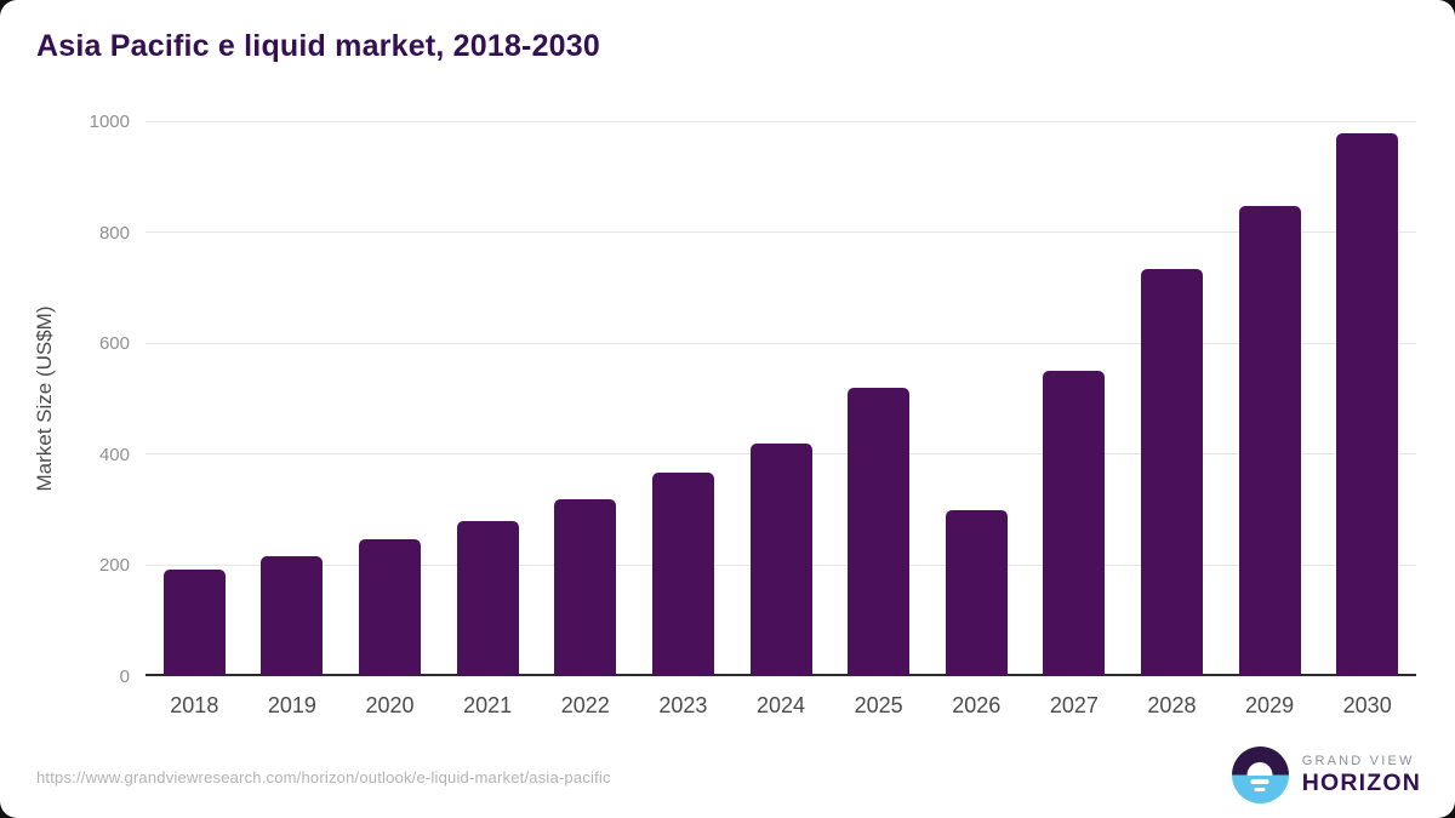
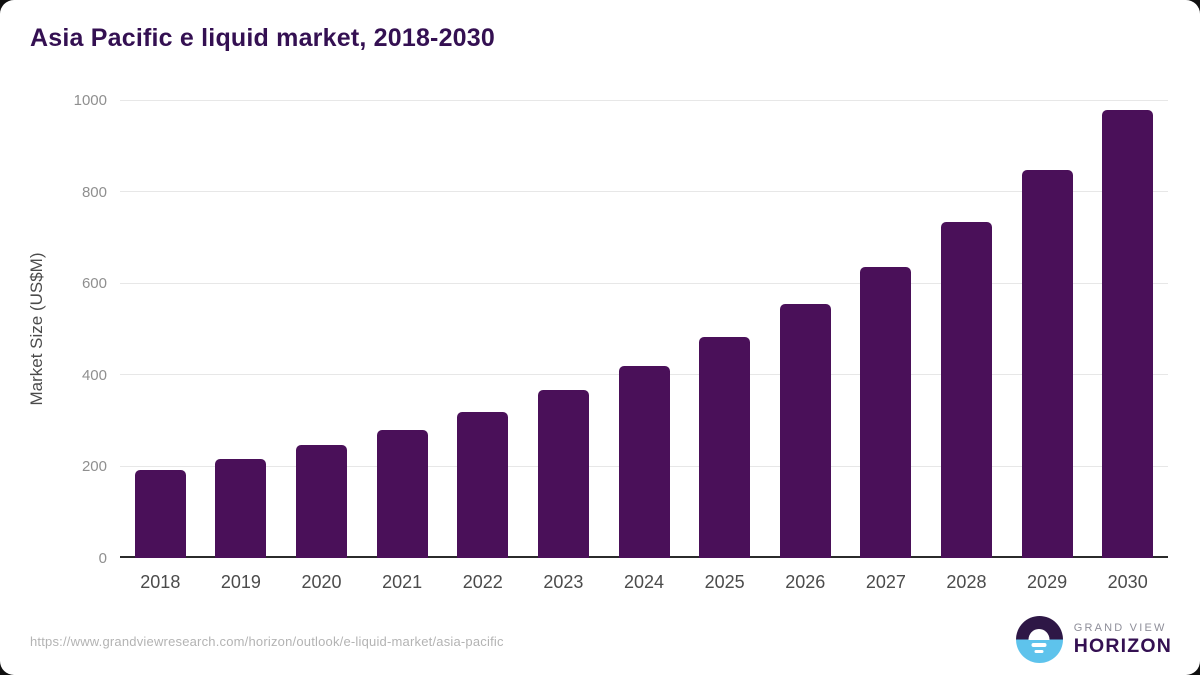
2025: 520 -> 480
2026: 300 -> 550
2027: 550 -> 640
